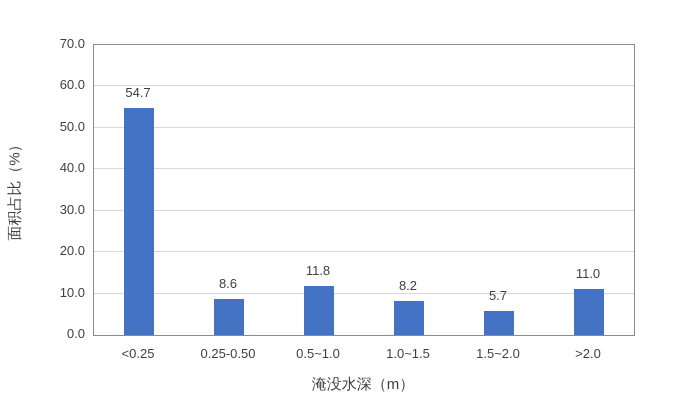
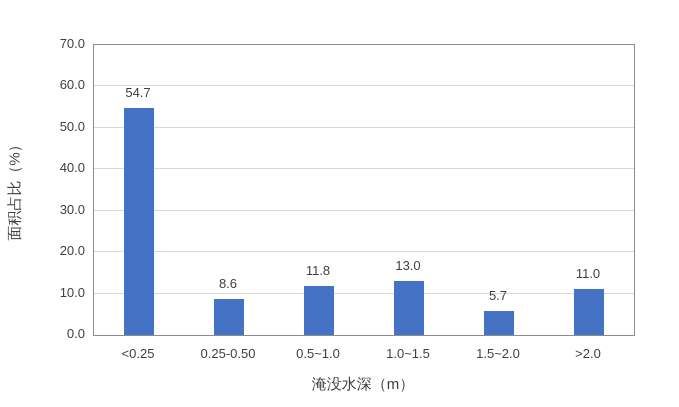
1.0~1.5: 8.2 -> 13.0
